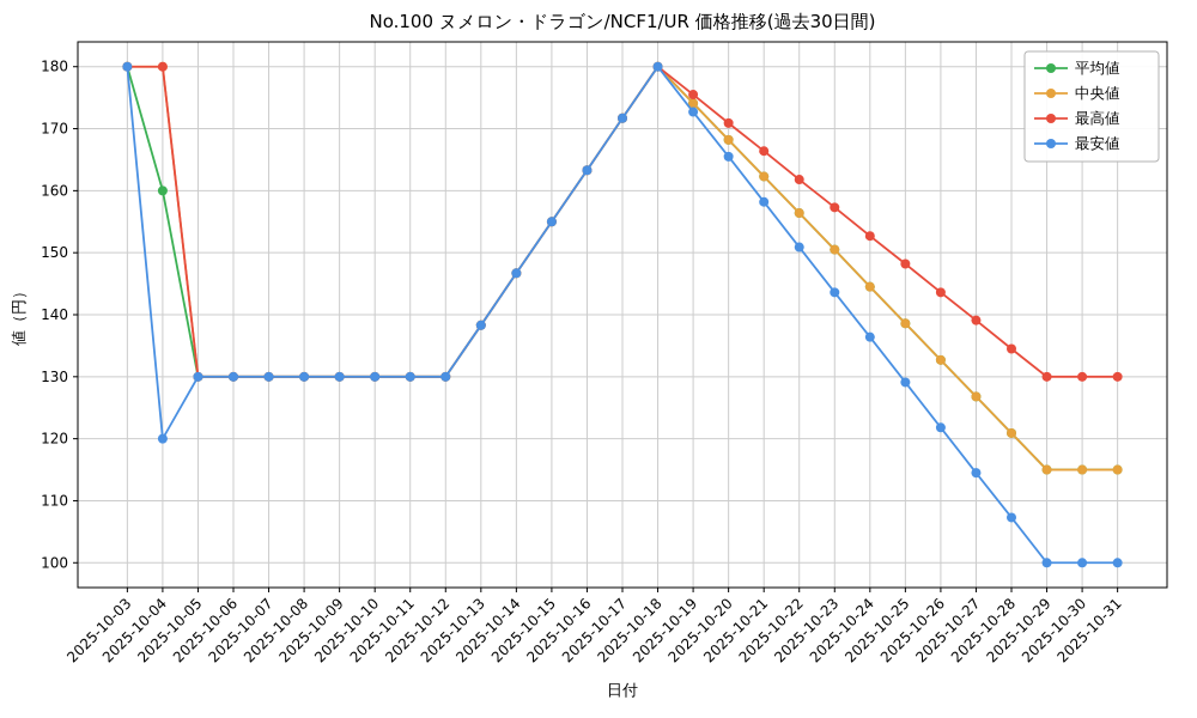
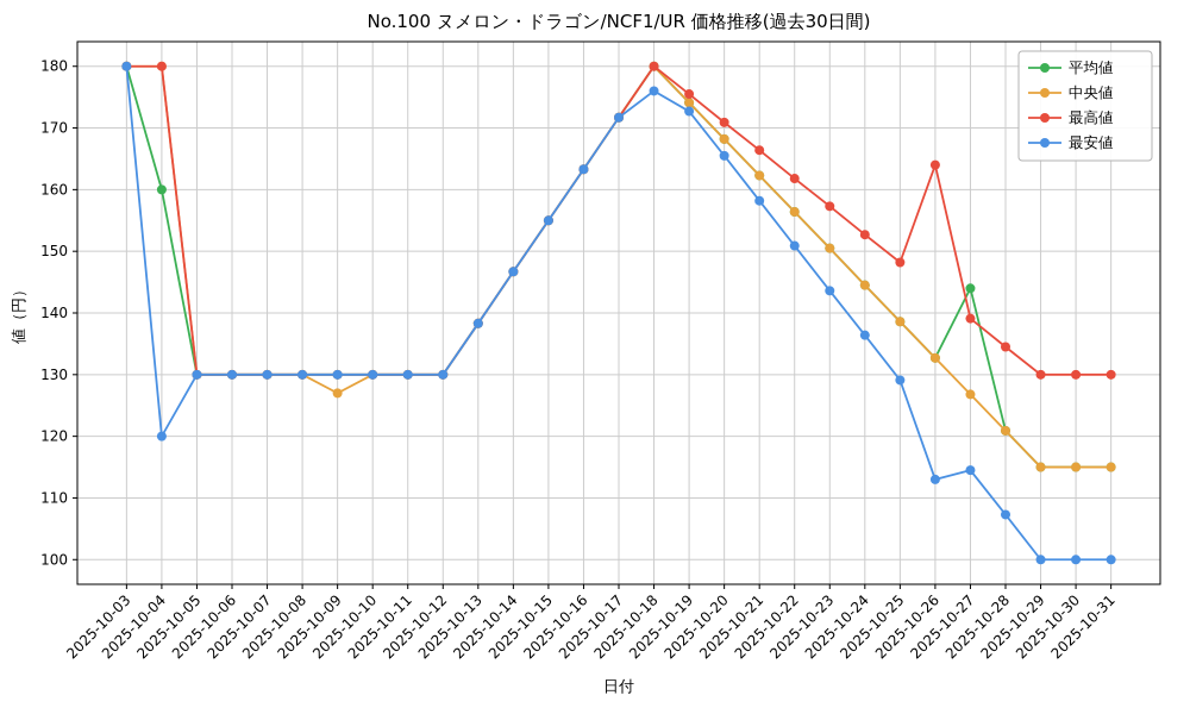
中央値/2025-10-09: 130 -> 127
最安値/2025-10-18: 180 -> 176
最高値/2025-10-26: 144 -> 164
最安値/2025-10-26: 122 -> 113
平均値/2025-10-27: 127 -> 144
